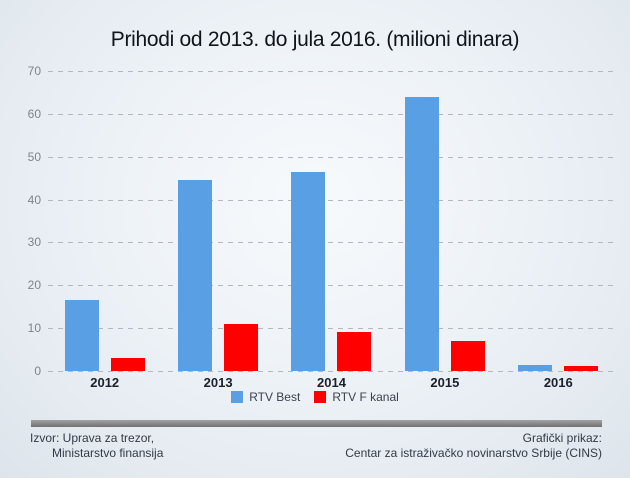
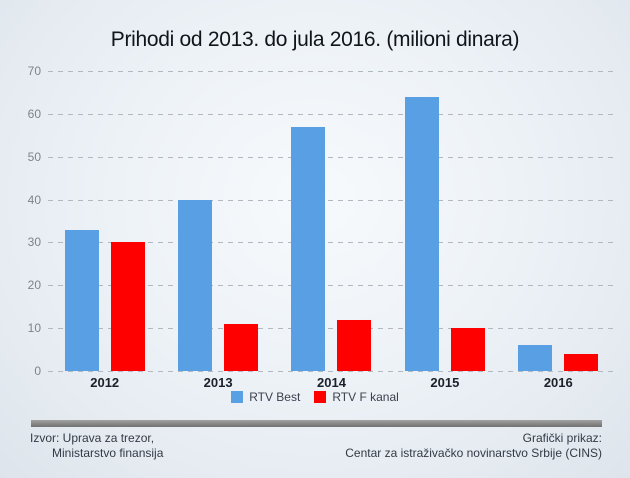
RTV Best/2012: 16 -> 33
RTV F kanal/2012: 3 -> 30
RTV Best/2013: 44 -> 40
RTV Best/2014: 46 -> 57
RTV F kanal/2014: 9 -> 12
RTV F kanal/2015: 7 -> 10
RTV Best/2016: 1 -> 6
RTV F kanal/2016: 1 -> 4
